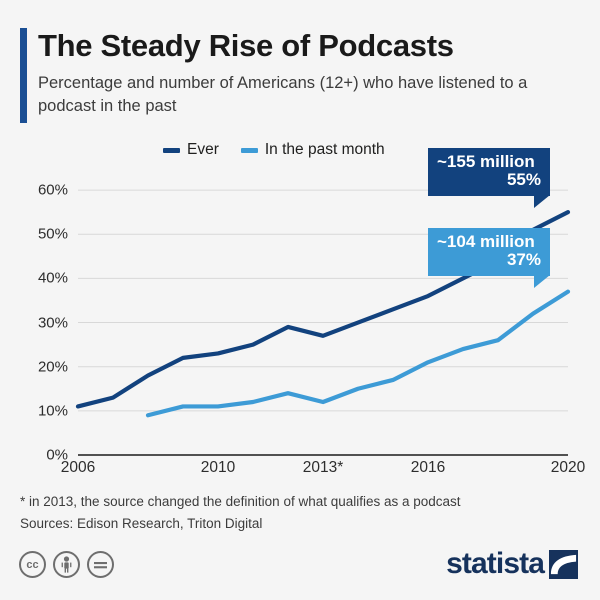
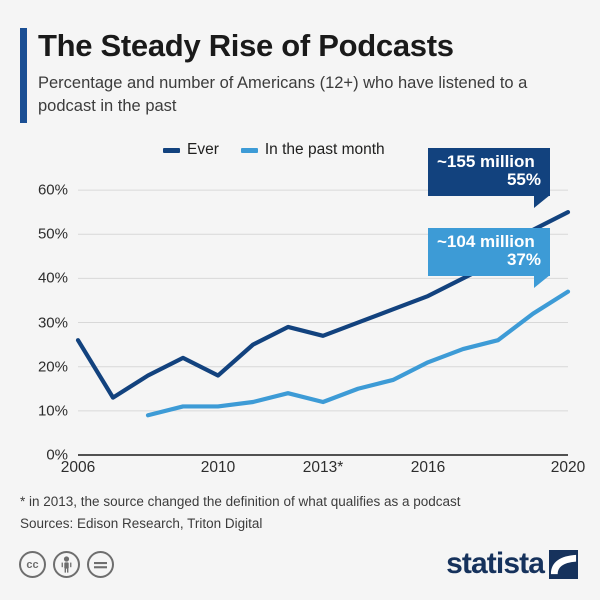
Ever/2006: 11% -> 26%
Ever/2010: 23% -> 18%
